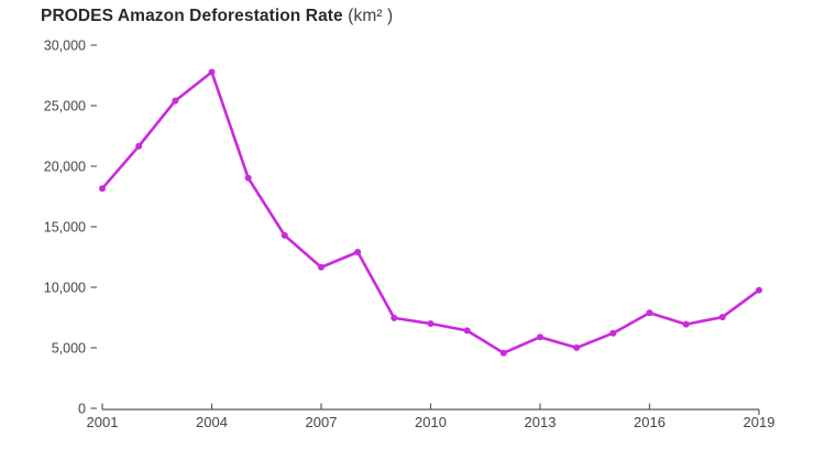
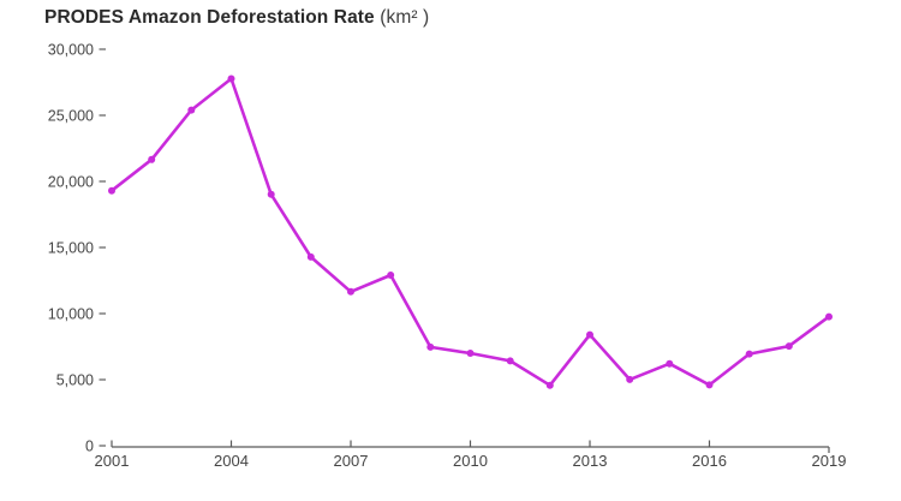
2001: 18200 -> 19300
2013: 5900 -> 8400
2016: 7900 -> 4600
